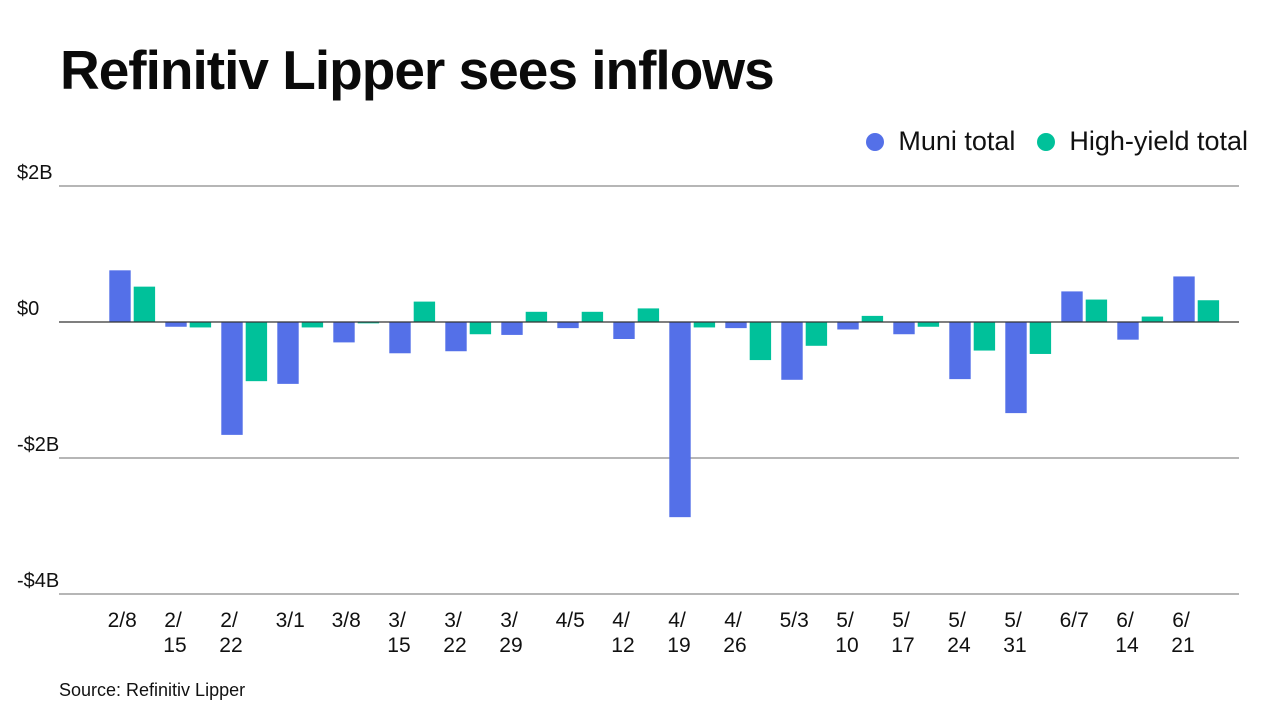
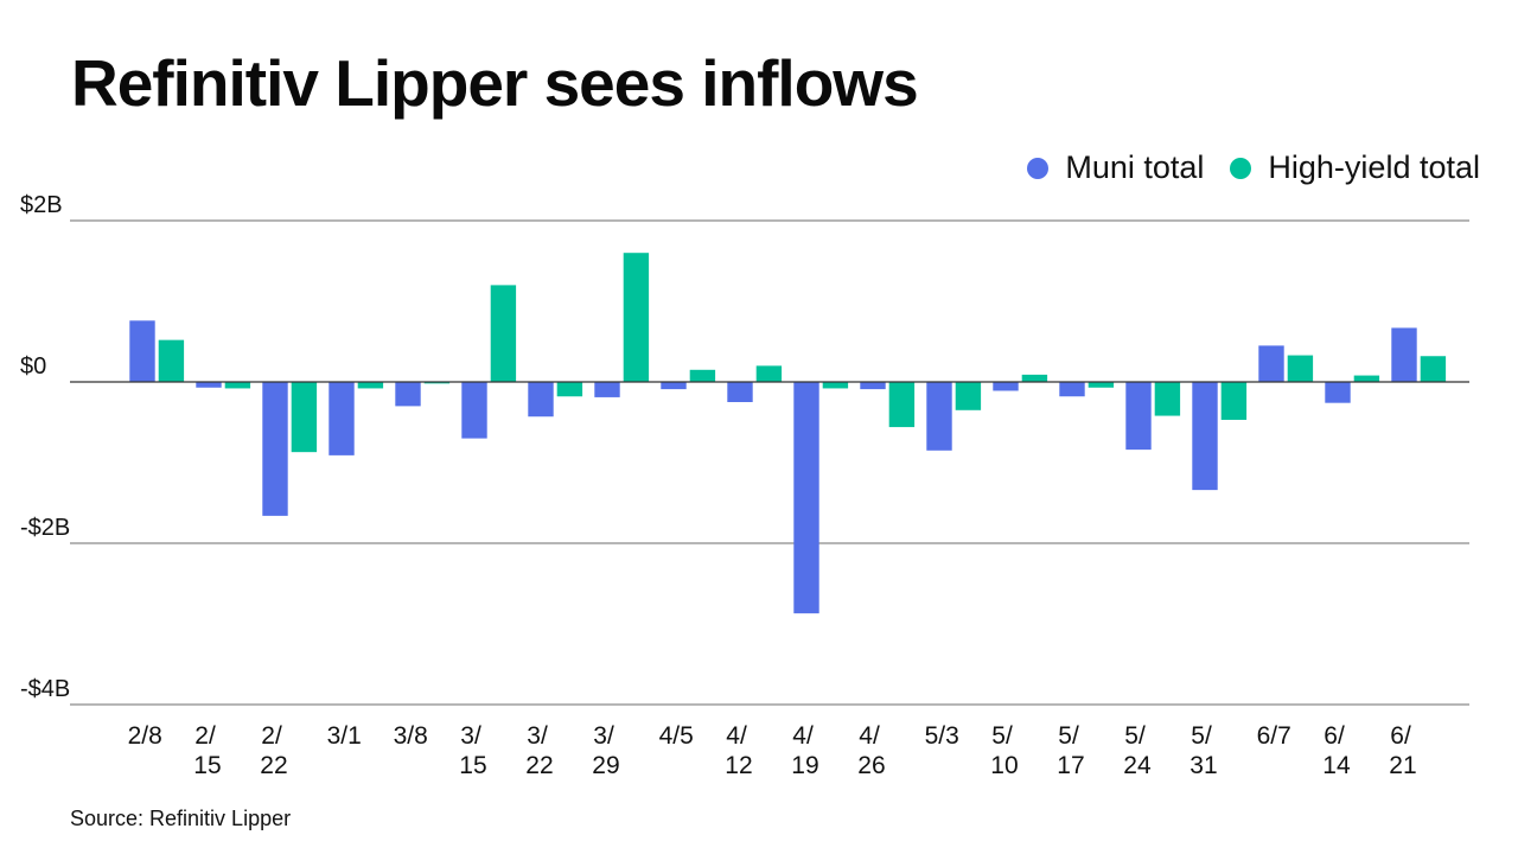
Muni total/3/15: -$0.5B -> -$0.7B
High-yield total/3/15: $0.3B -> $1.2B
High-yield total/3/29: $0.1B -> $1.6B
